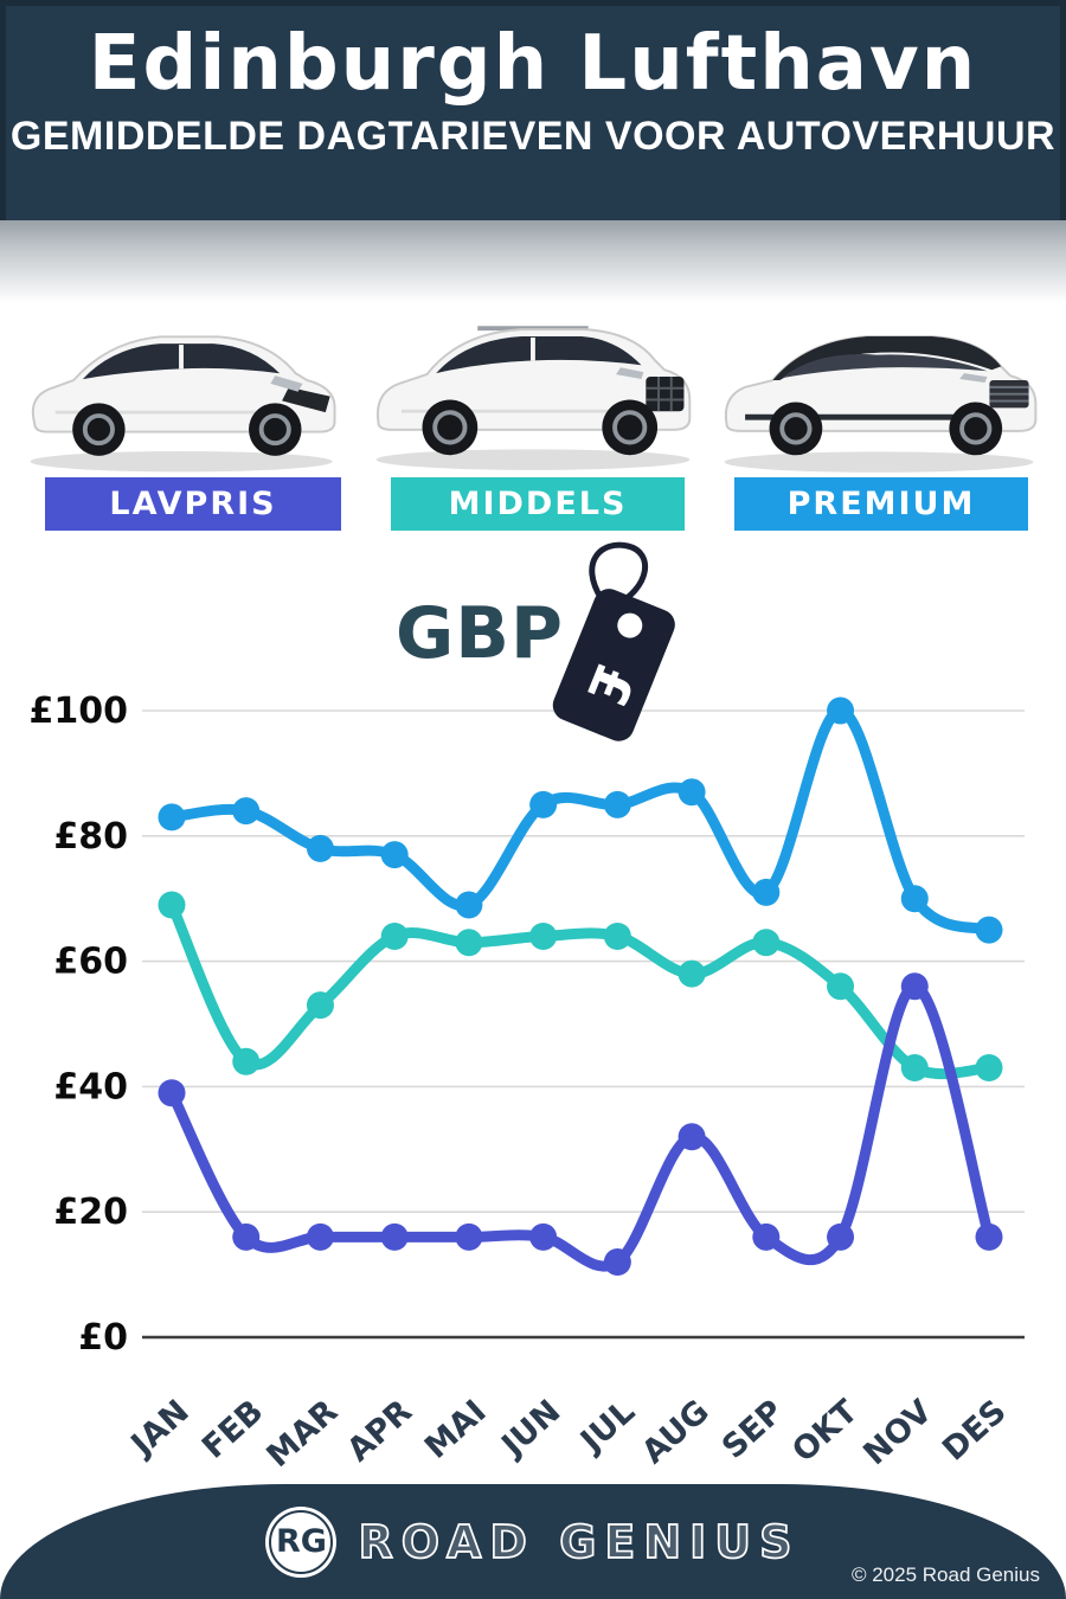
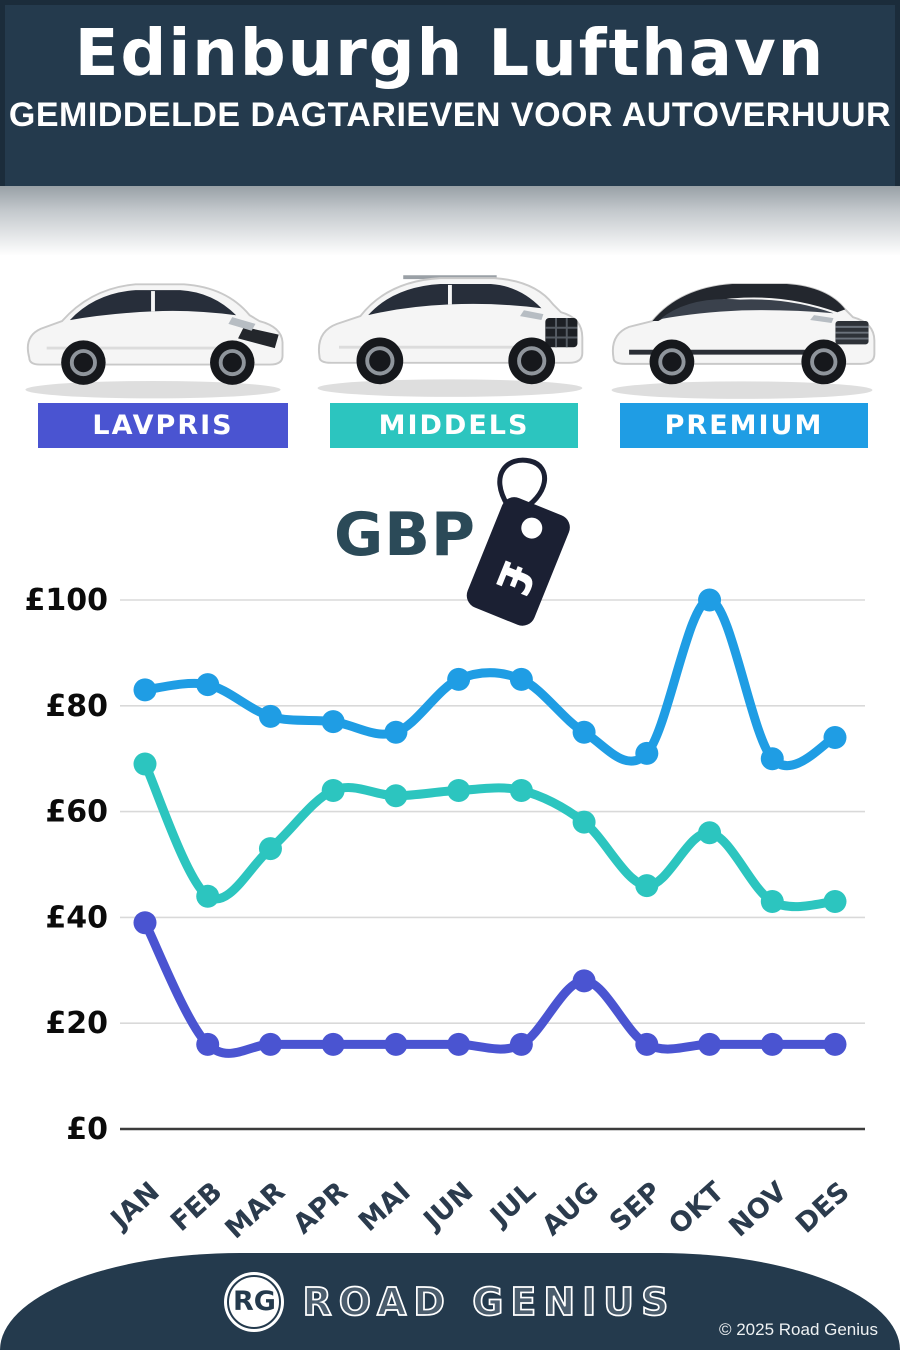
PREMIUM/MAI: £69 -> £75
LAVPRIS/JUL: £12 -> £16
PREMIUM/AUG: £87 -> £75
LAVPRIS/AUG: £32 -> £28
MIDDELS/SEP: £63 -> £46
LAVPRIS/NOV: £56 -> £16
PREMIUM/DES: £65 -> £74
